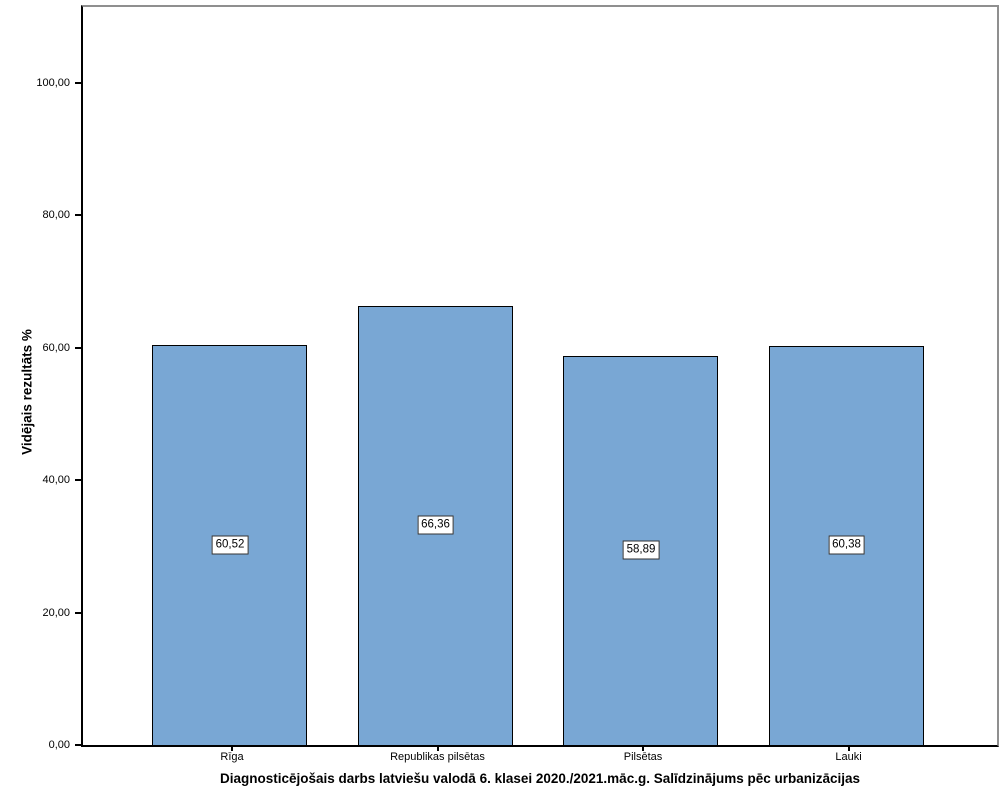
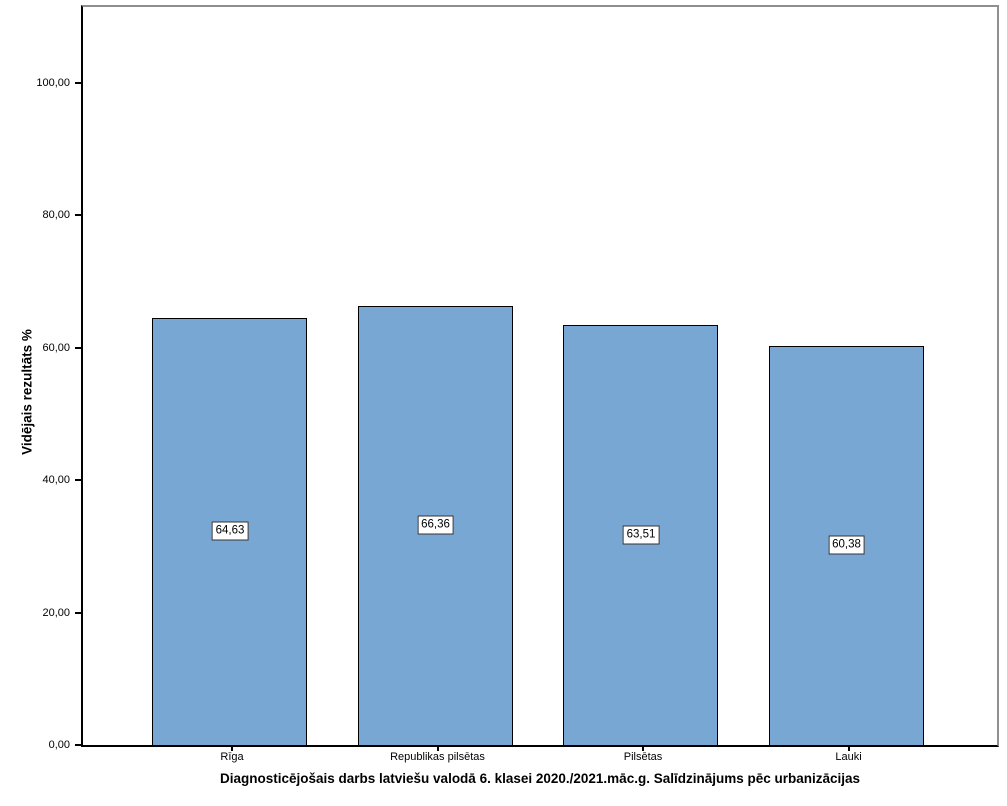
Rīga: 60,52 -> 64,63
Pilsētas: 58,89 -> 63,51
